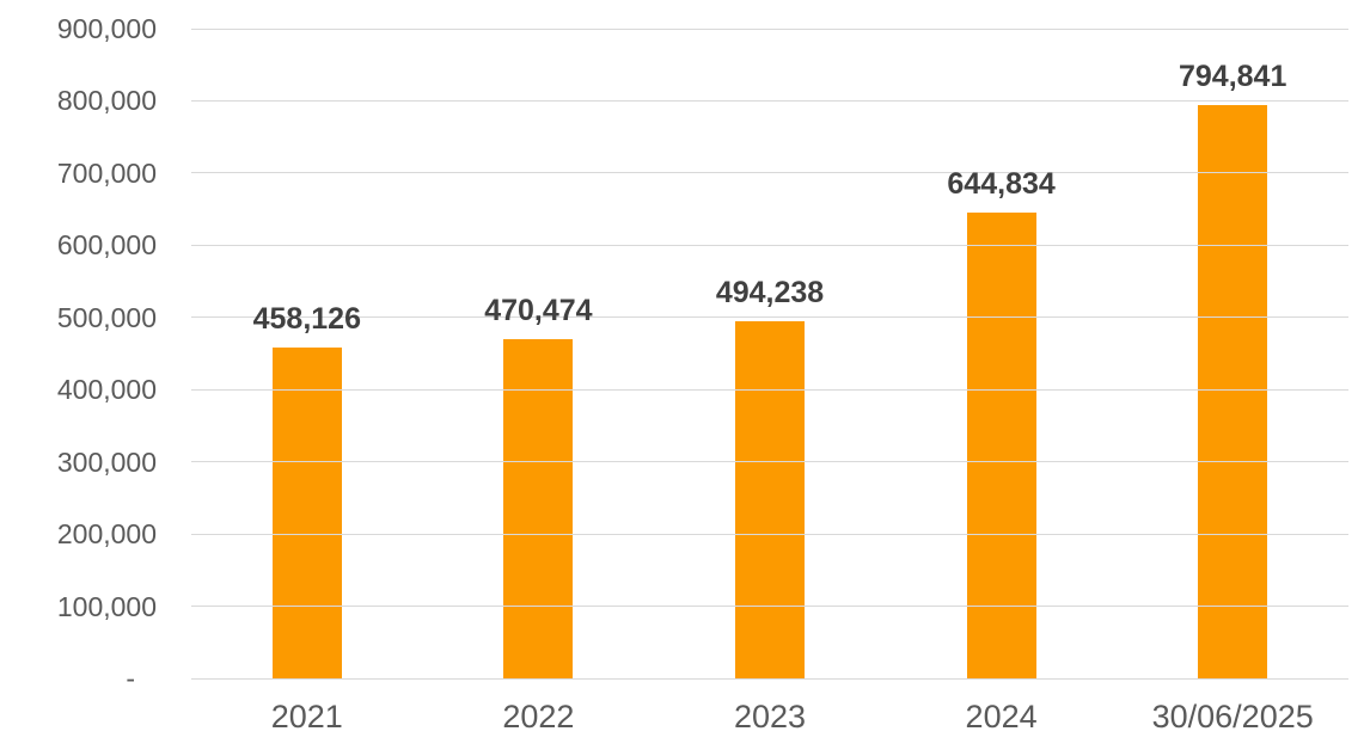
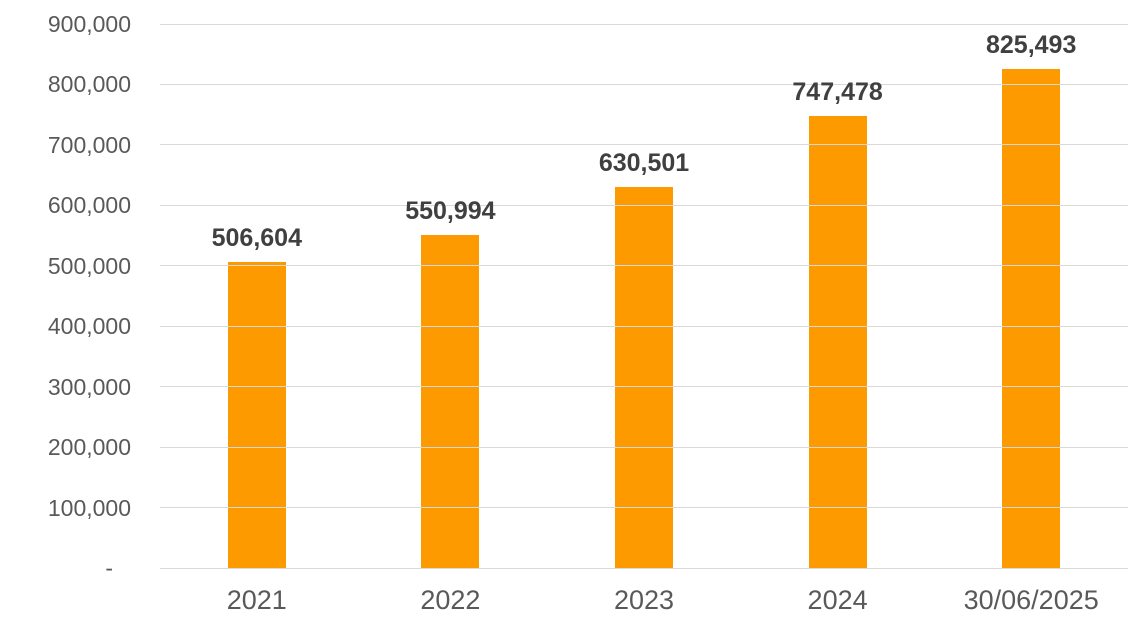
2021: 458,126 -> 506,604
2022: 470,474 -> 550,994
2023: 494,238 -> 630,501
2024: 644,834 -> 747,478
30/06/2025: 794,841 -> 825,493
